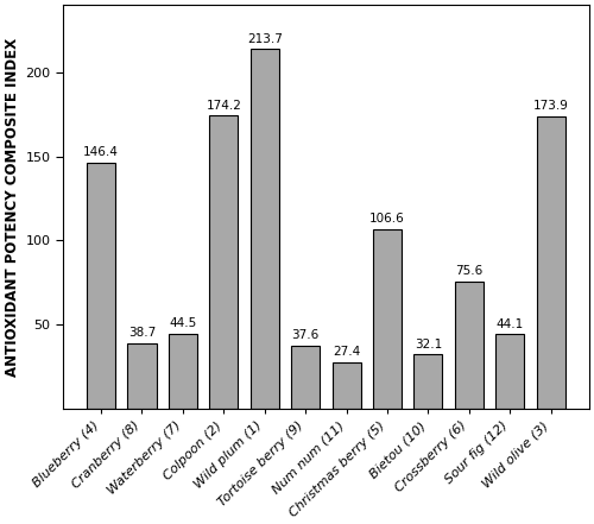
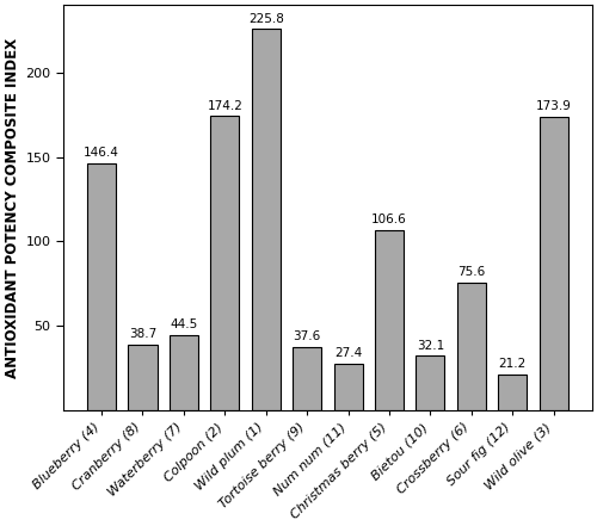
Wild plum (1): 213.7 -> 225.8
Sour fig (12): 44.1 -> 21.2
